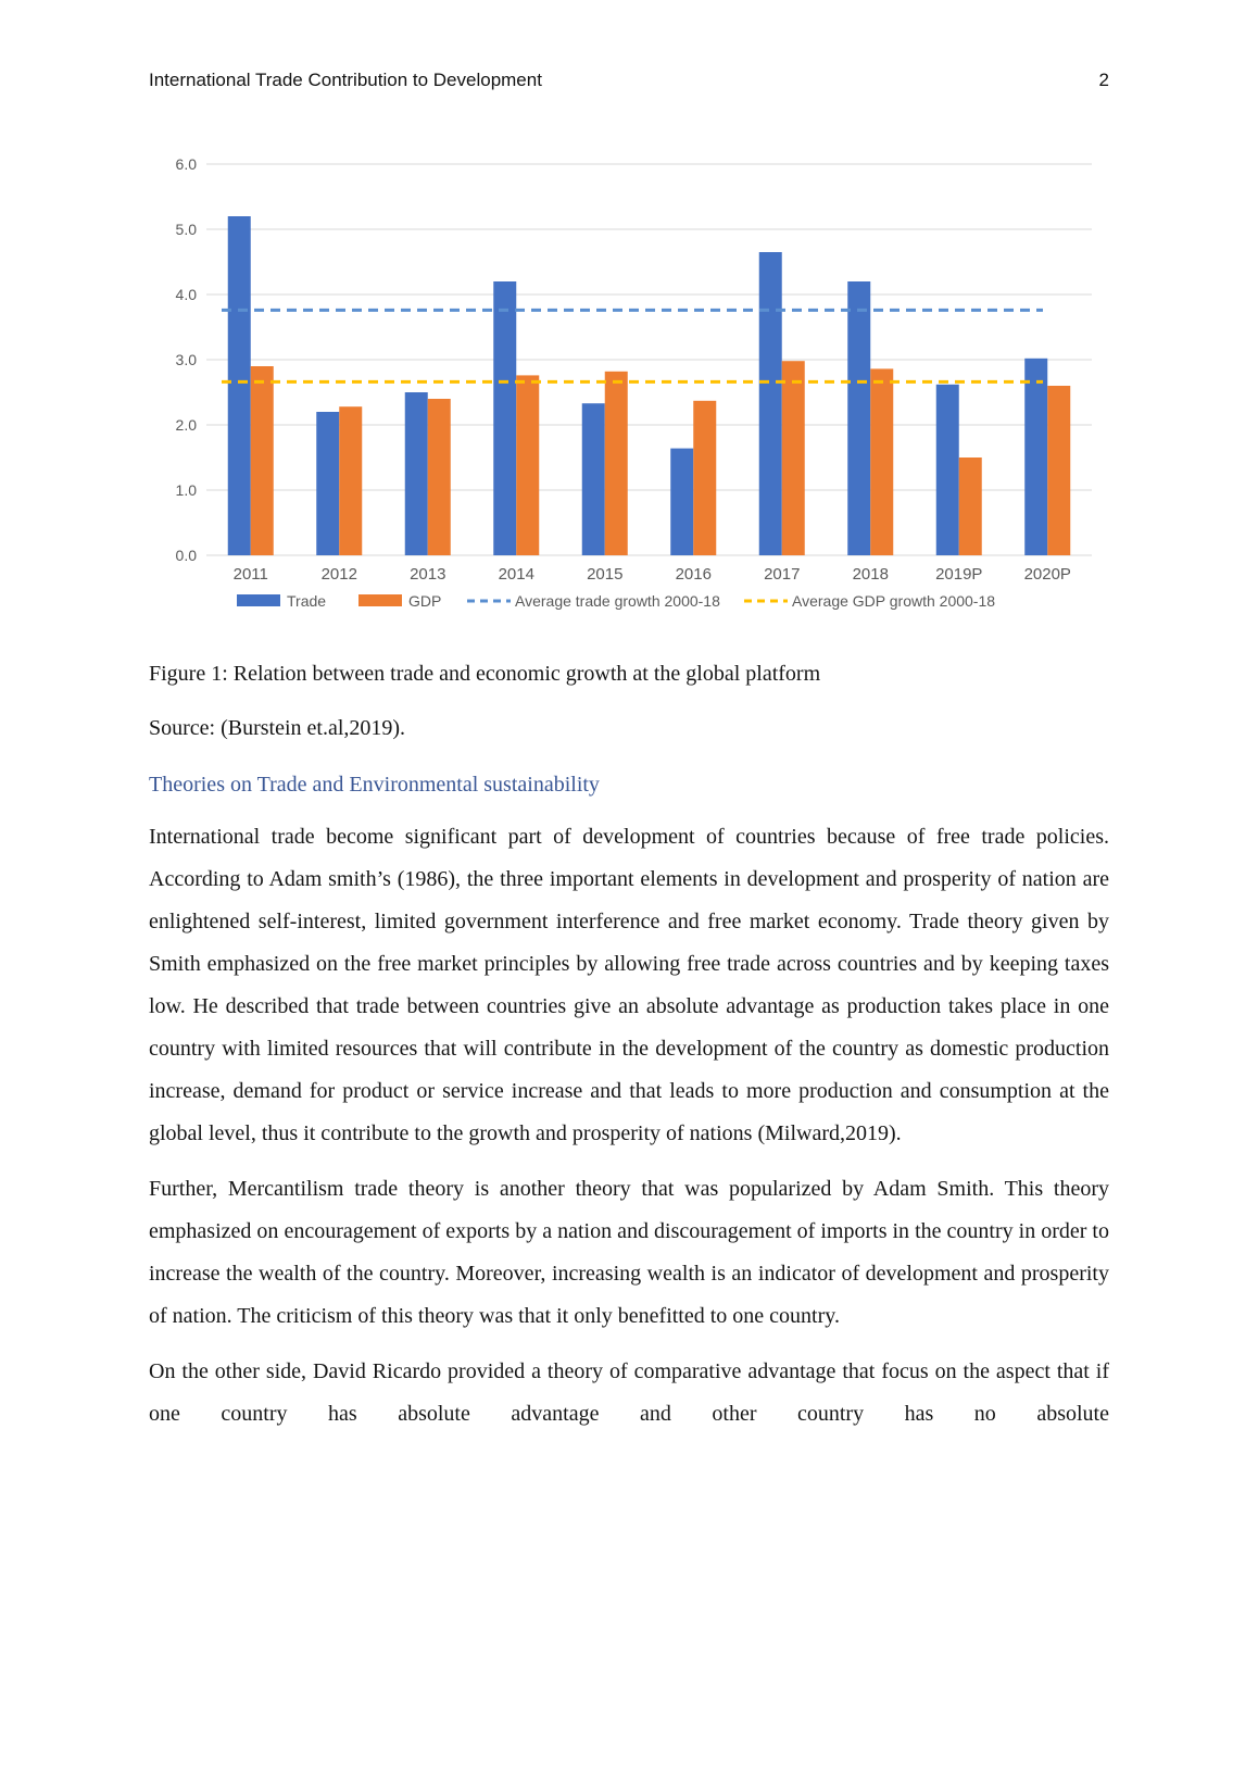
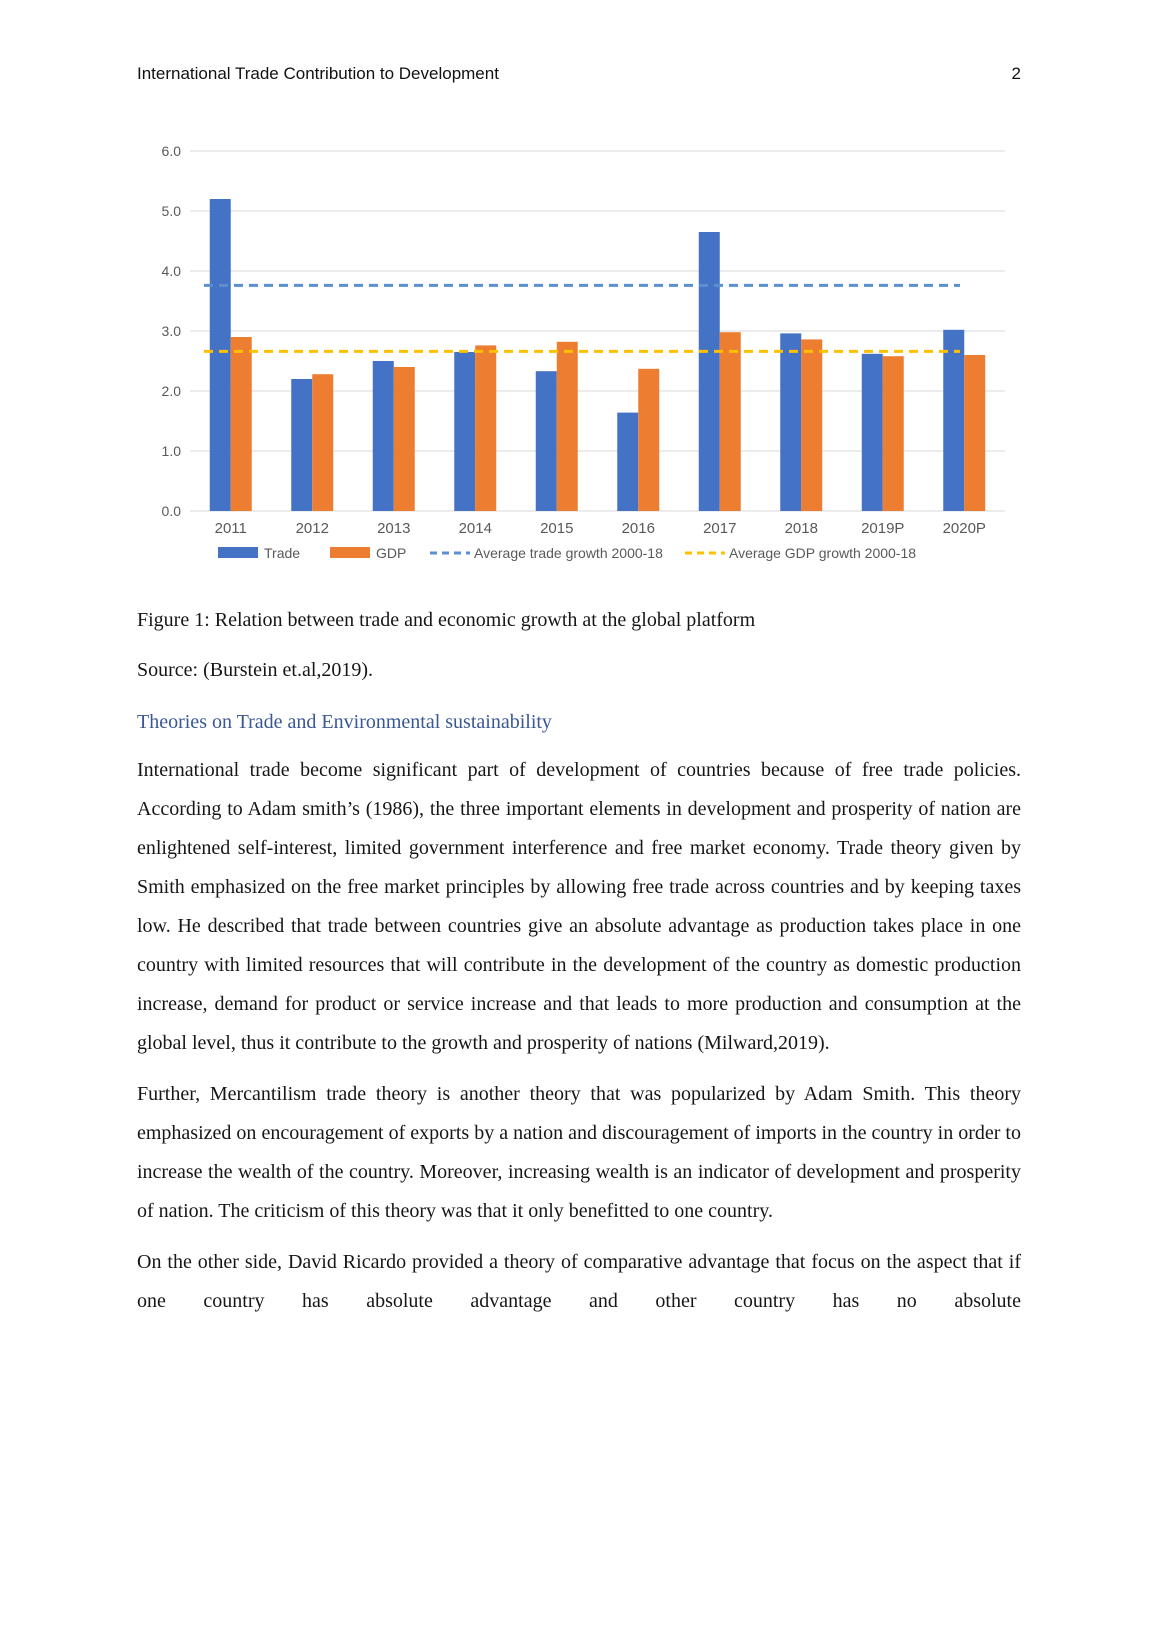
Trade/2014: 4.2 -> 2.6
Trade/2018: 4.2 -> 3.0
GDP/2019P: 1.5 -> 2.6
